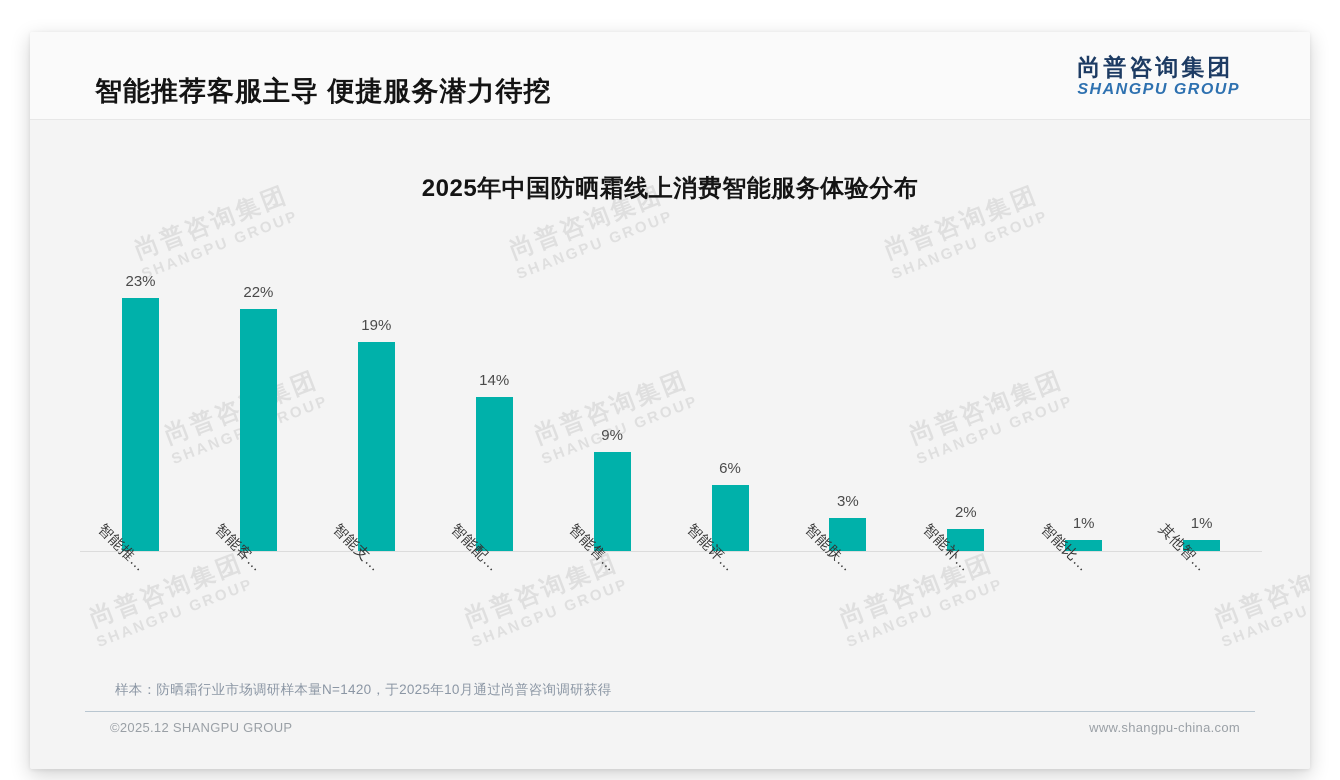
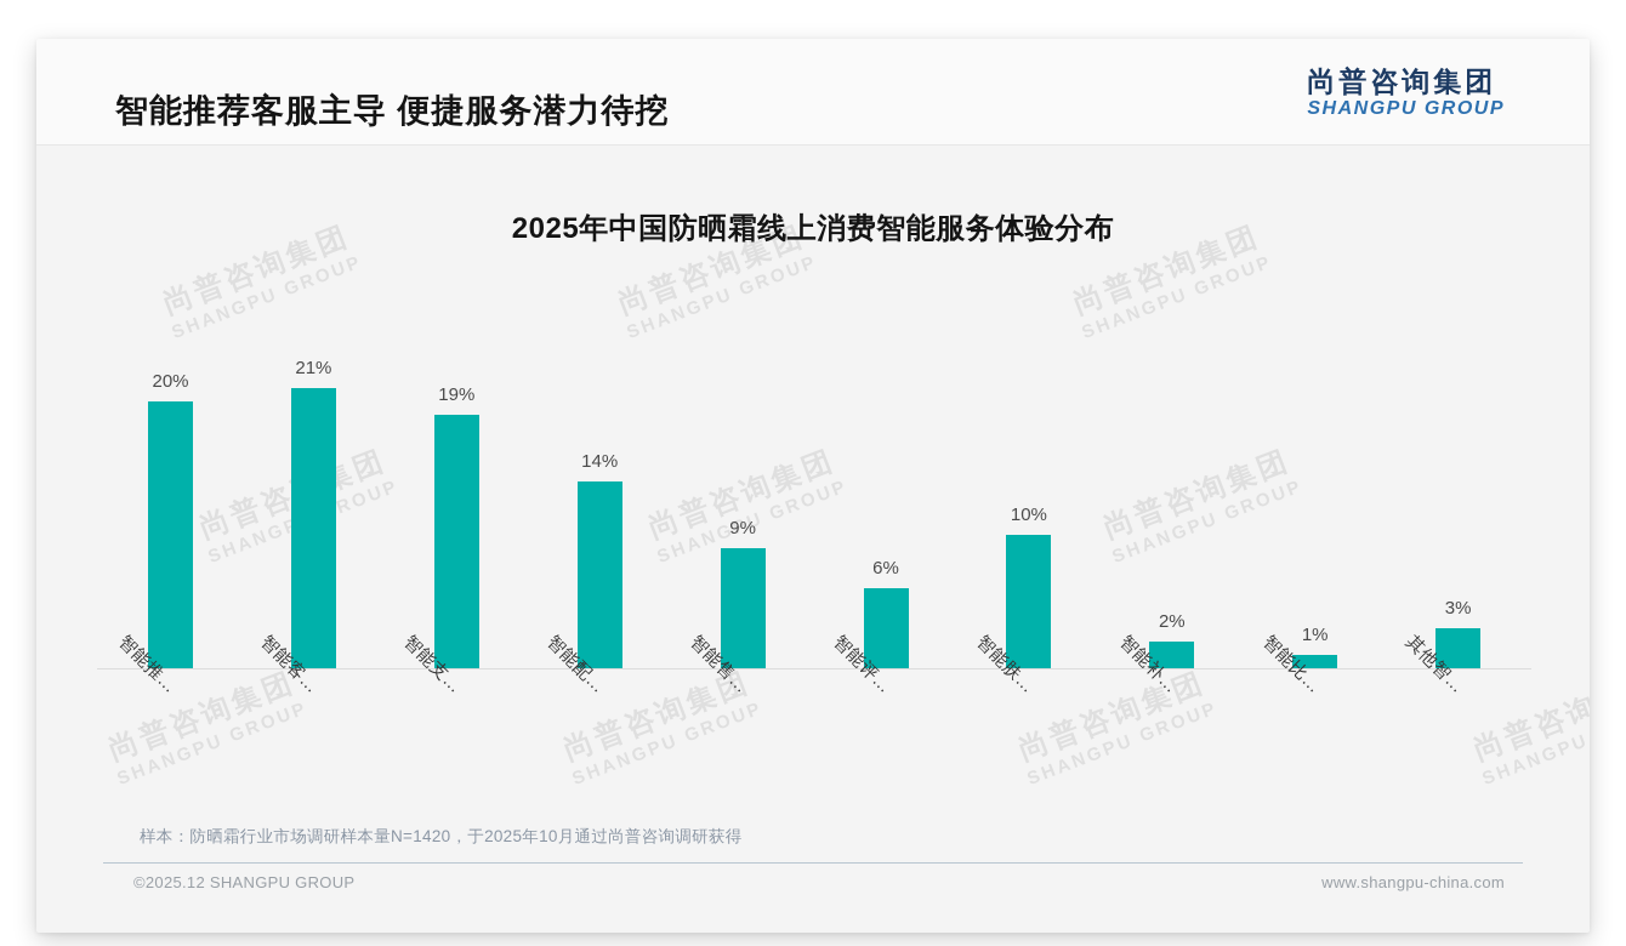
智能推…: 23% -> 20%
智能客…: 22% -> 21%
智能肤…: 3% -> 10%
其他智…: 1% -> 3%
